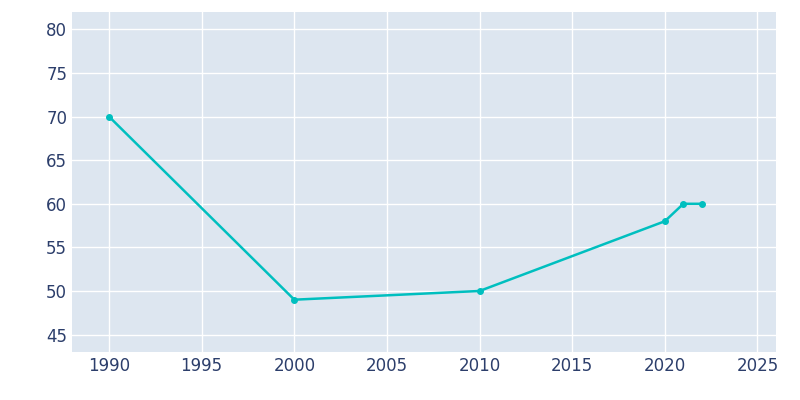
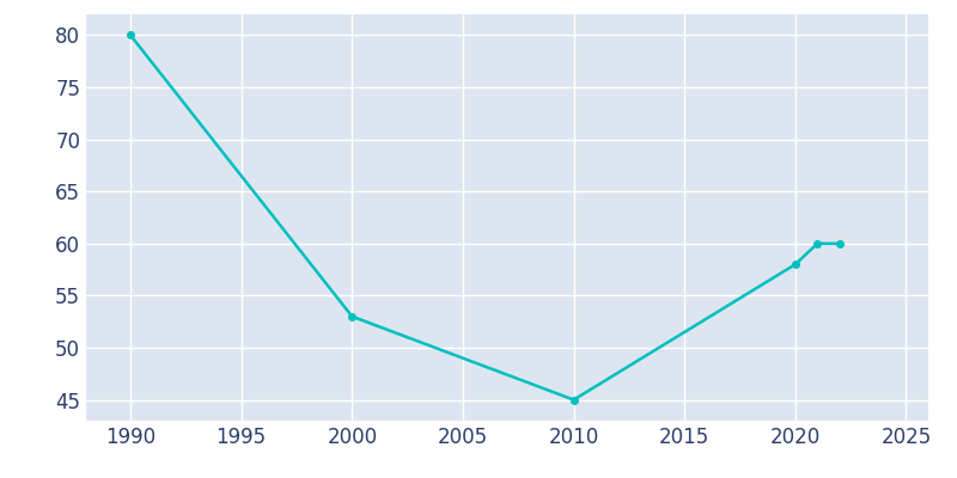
1990: 70 -> 80
2000: 49 -> 53
2010: 50 -> 45
